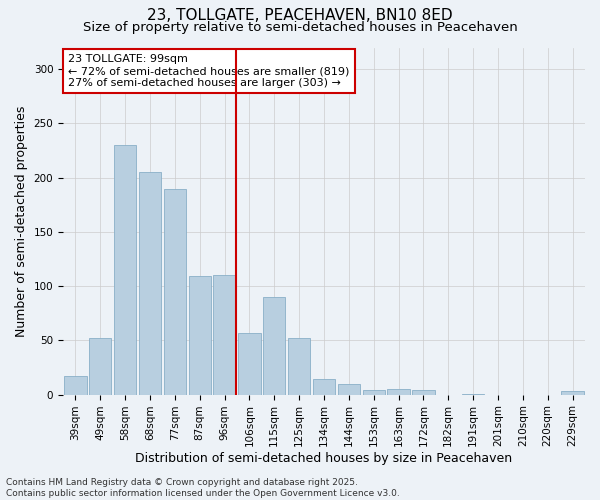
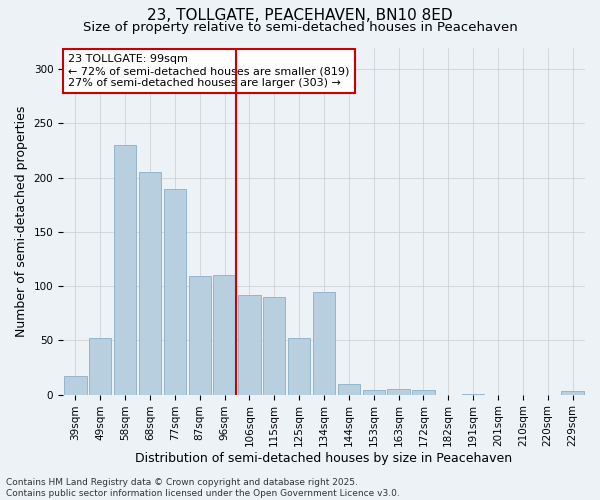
106sqm: 57 -> 92
134sqm: 14 -> 95
